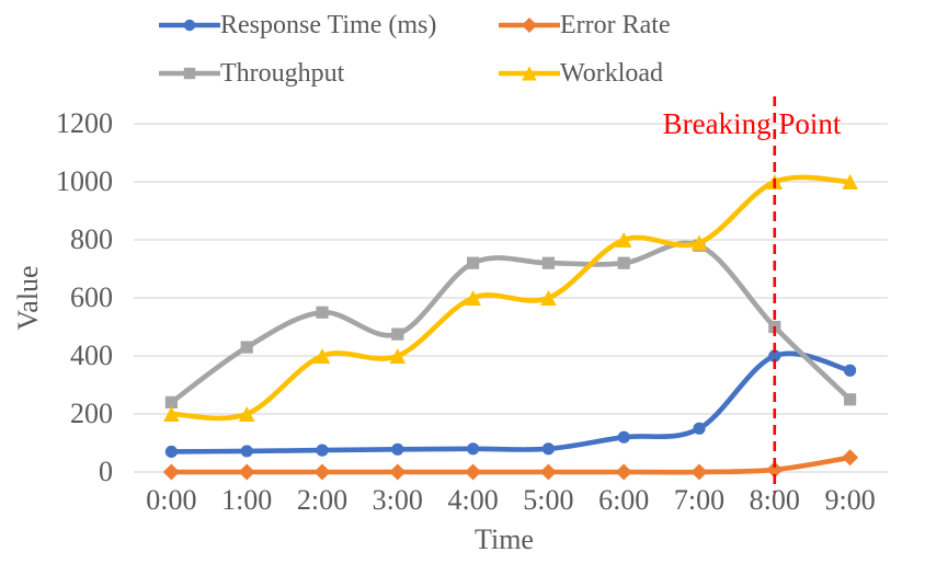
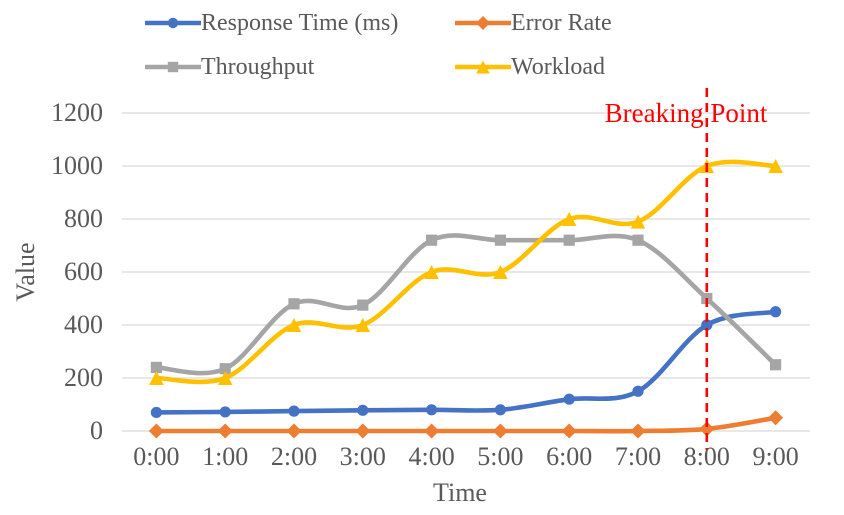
Throughput/1:00: 430 -> 240
Throughput/2:00: 550 -> 480
Throughput/7:00: 780 -> 720
Response Time (ms)/9:00: 350 -> 450
